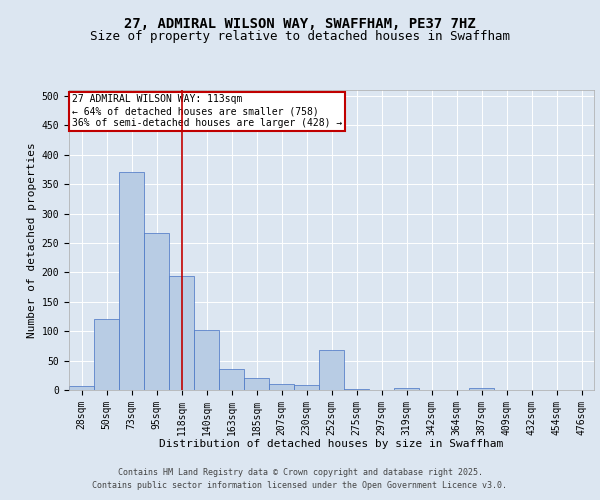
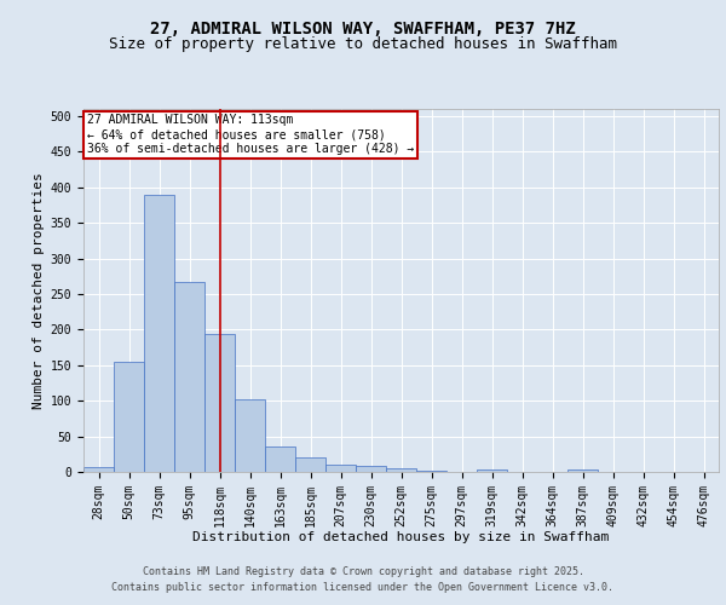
50sqm: 120 -> 155
73sqm: 370 -> 390
252sqm: 68 -> 5
